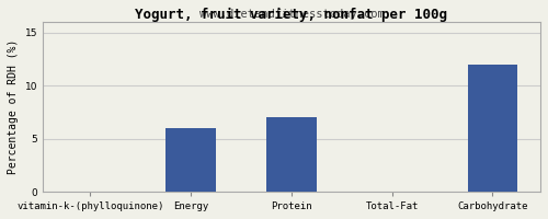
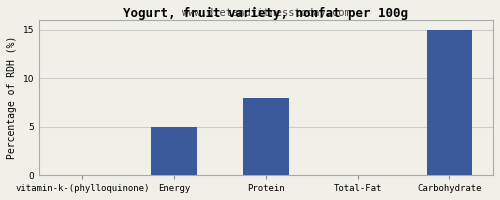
Energy: 6 -> 5
Protein: 7 -> 8
Carbohydrate: 12 -> 15
